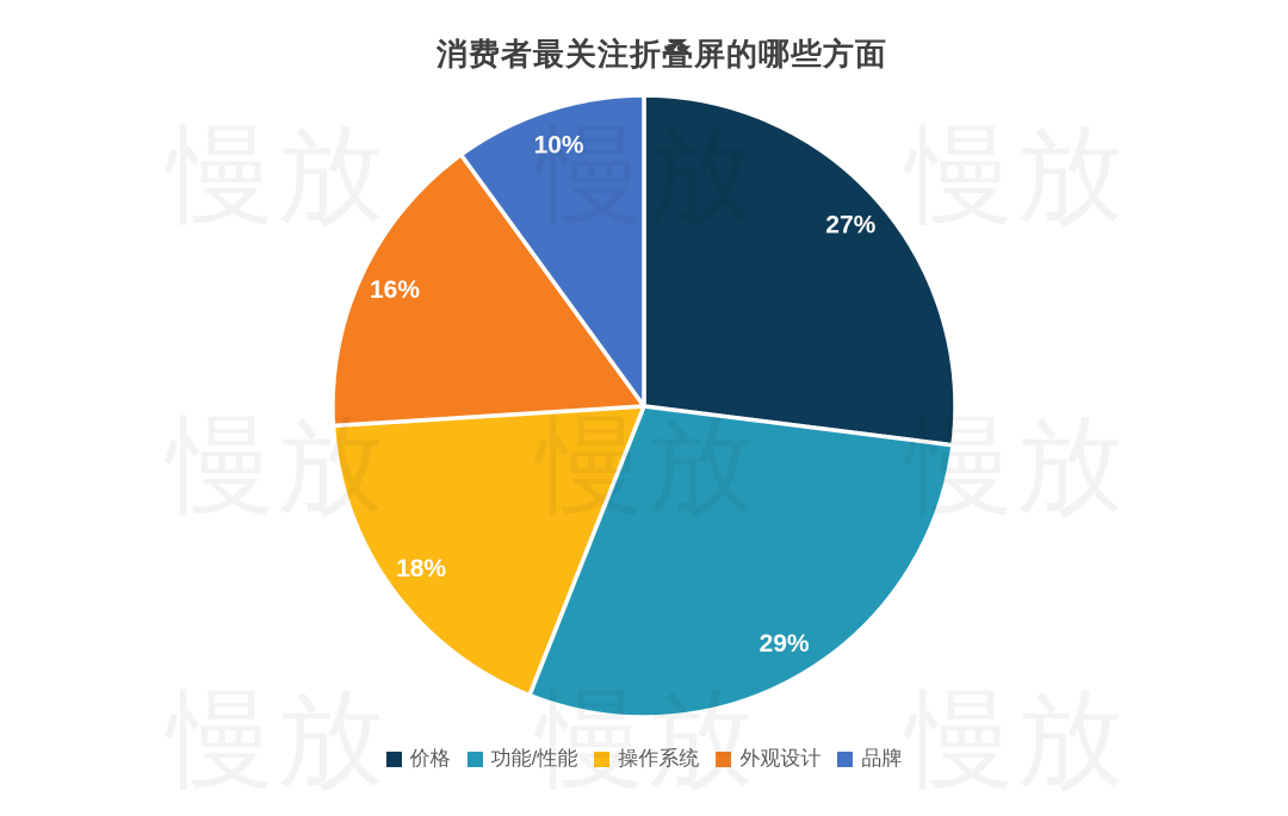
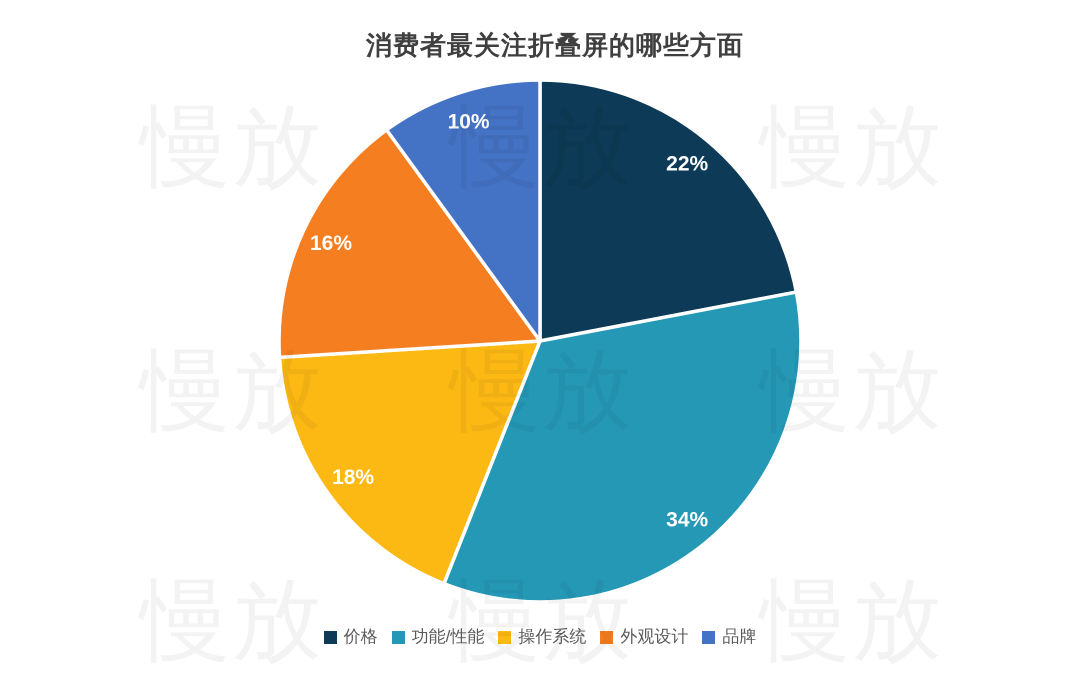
价格: 27% -> 22%
功能/性能: 29% -> 34%
